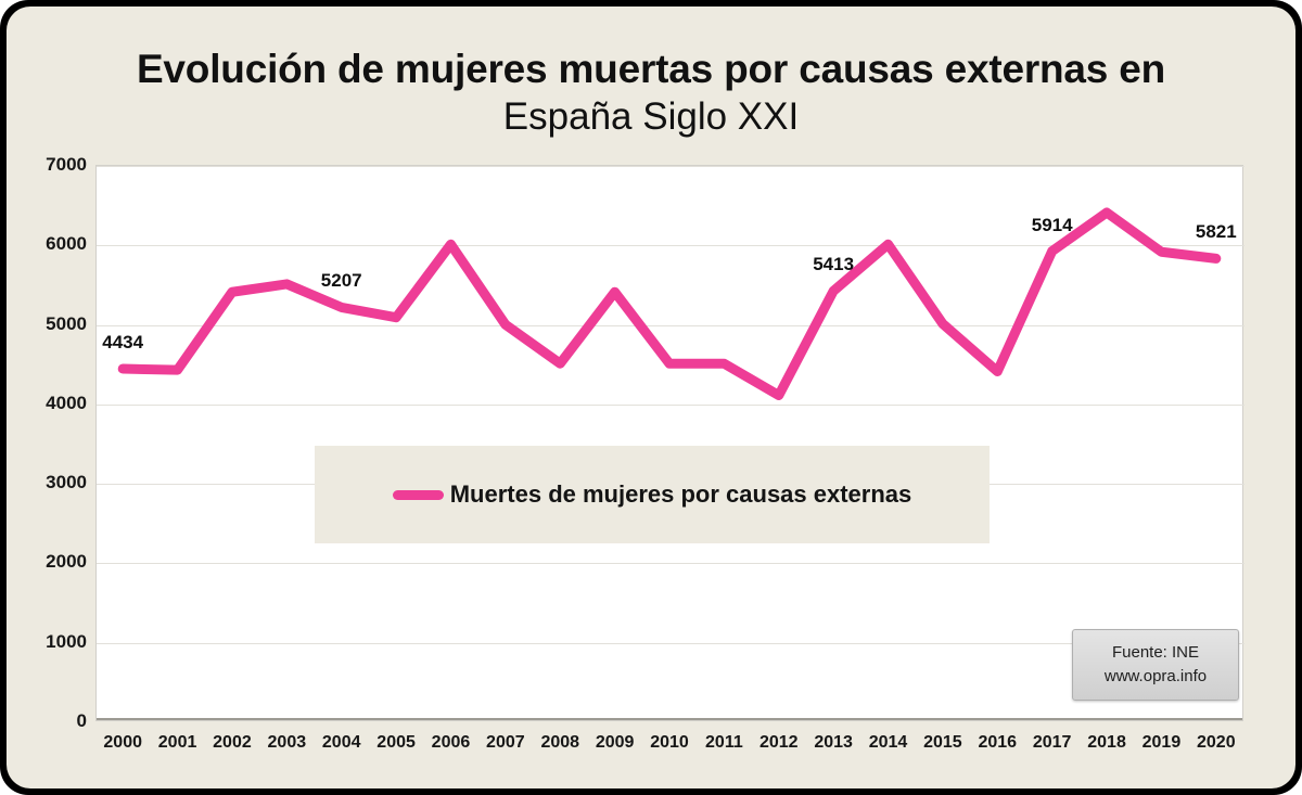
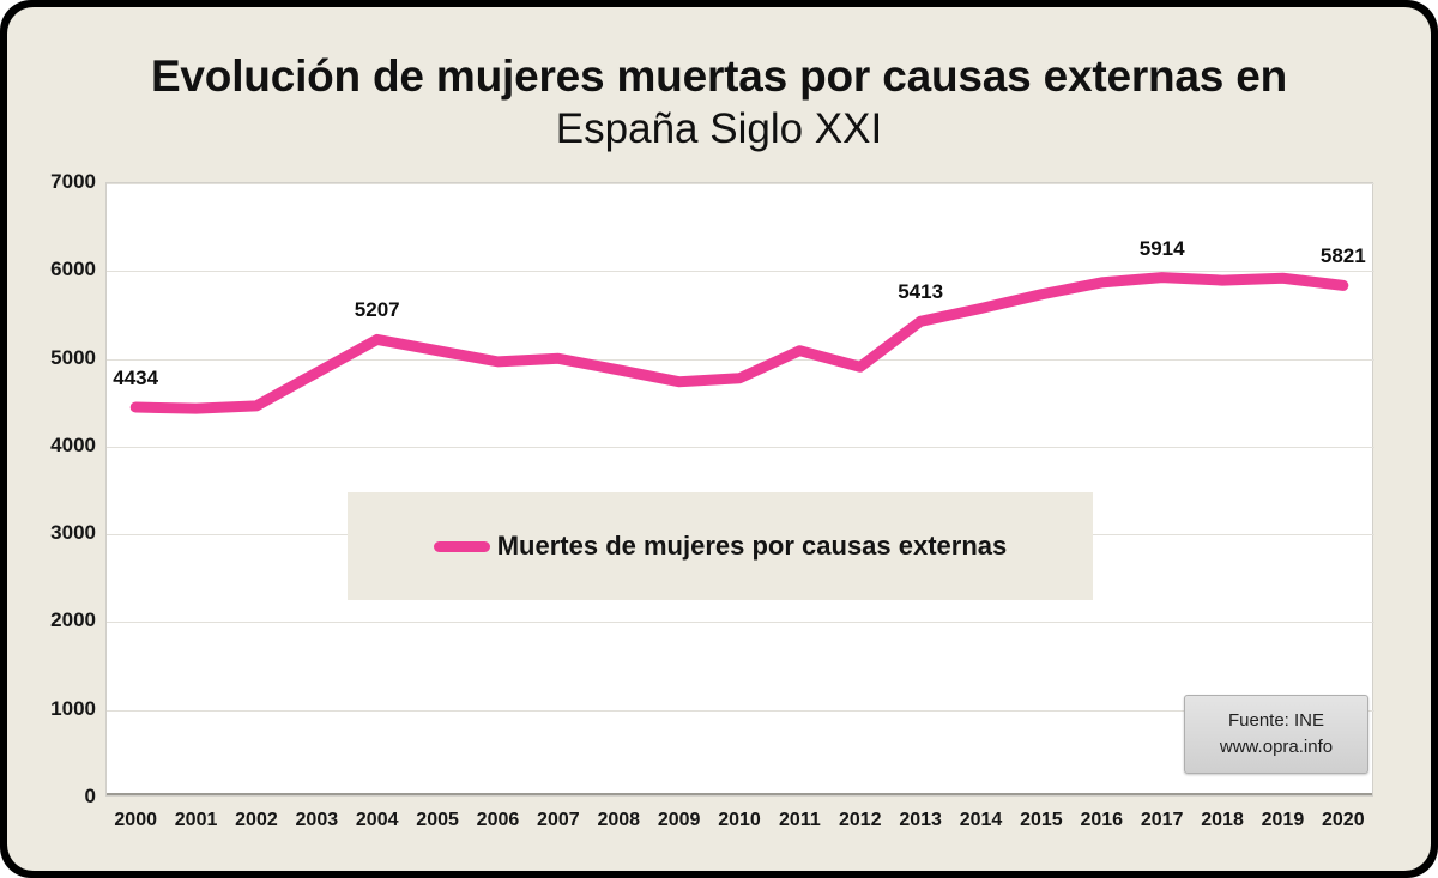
2002: 5400 -> 4400
2003: 5500 -> 4800
2006: 6000 -> 5000
2008: 4500 -> 4900
2009: 5400 -> 4700
2010: 4500 -> 4800
2011: 4500 -> 5100
2012: 4100 -> 4900
2014: 6000 -> 5600
2015: 5000 -> 5700
2016: 4400 -> 5900
2018: 6400 -> 5900
